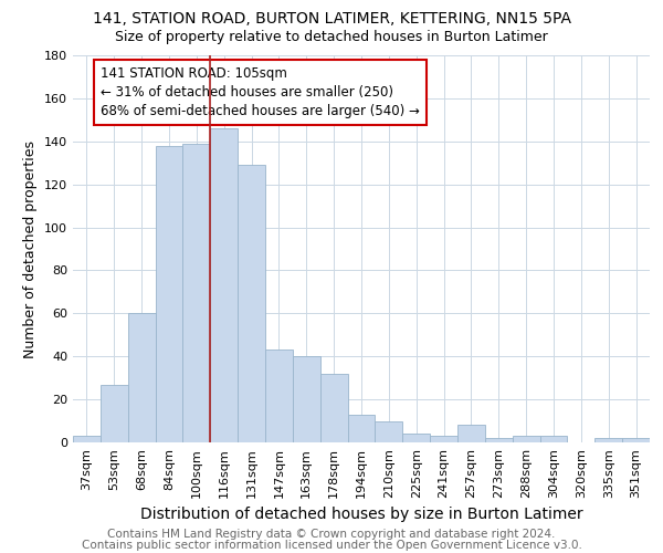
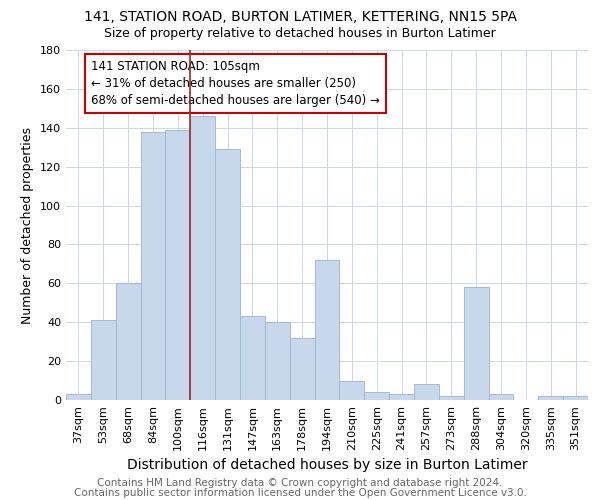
53sqm: 27 -> 41
194sqm: 13 -> 72
288sqm: 3 -> 58
